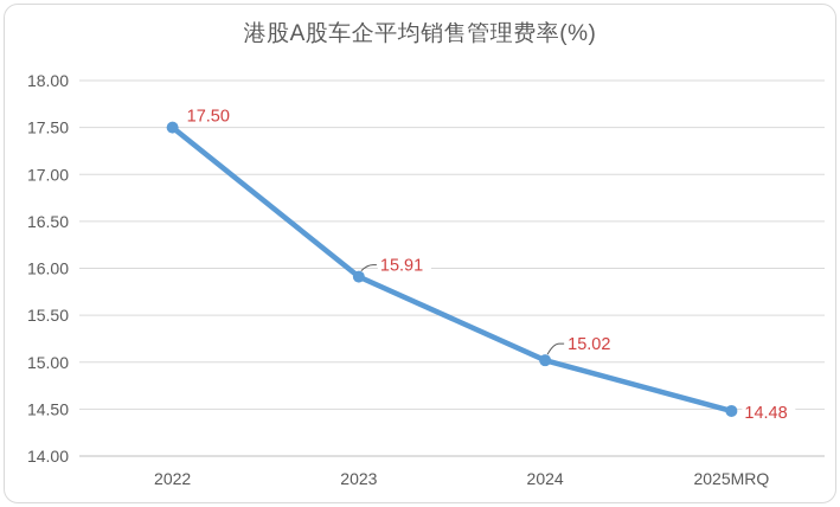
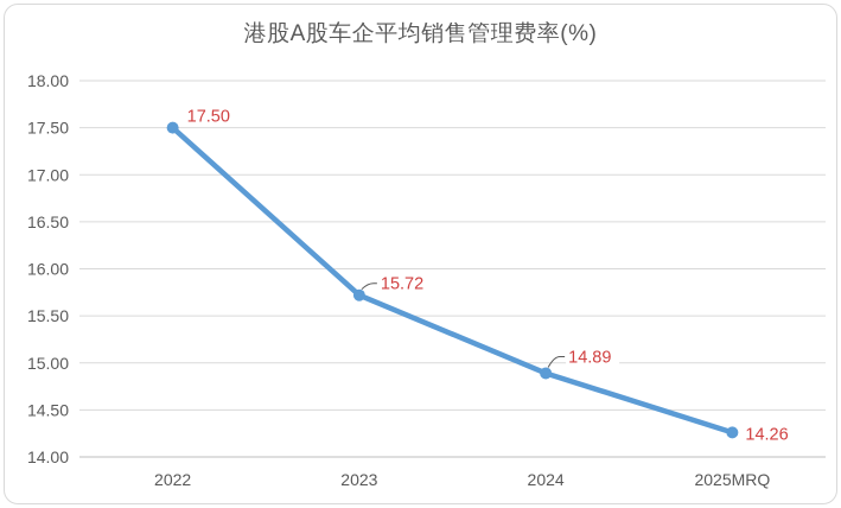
2023: 15.91 -> 15.72
2024: 15.02 -> 14.89
2025MRQ: 14.48 -> 14.26
